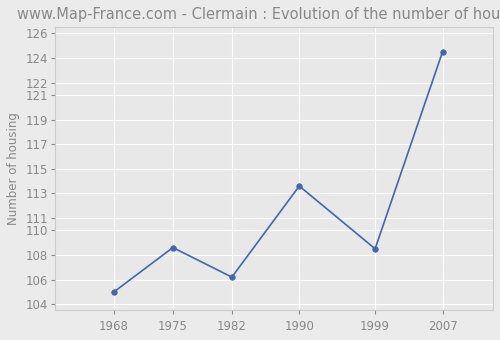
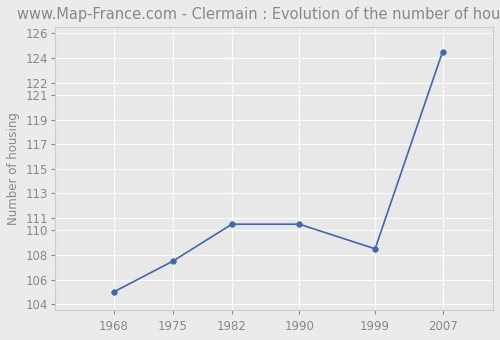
1975: 108.6 -> 107.5
1982: 106.2 -> 110.5
1990: 113.6 -> 110.5
